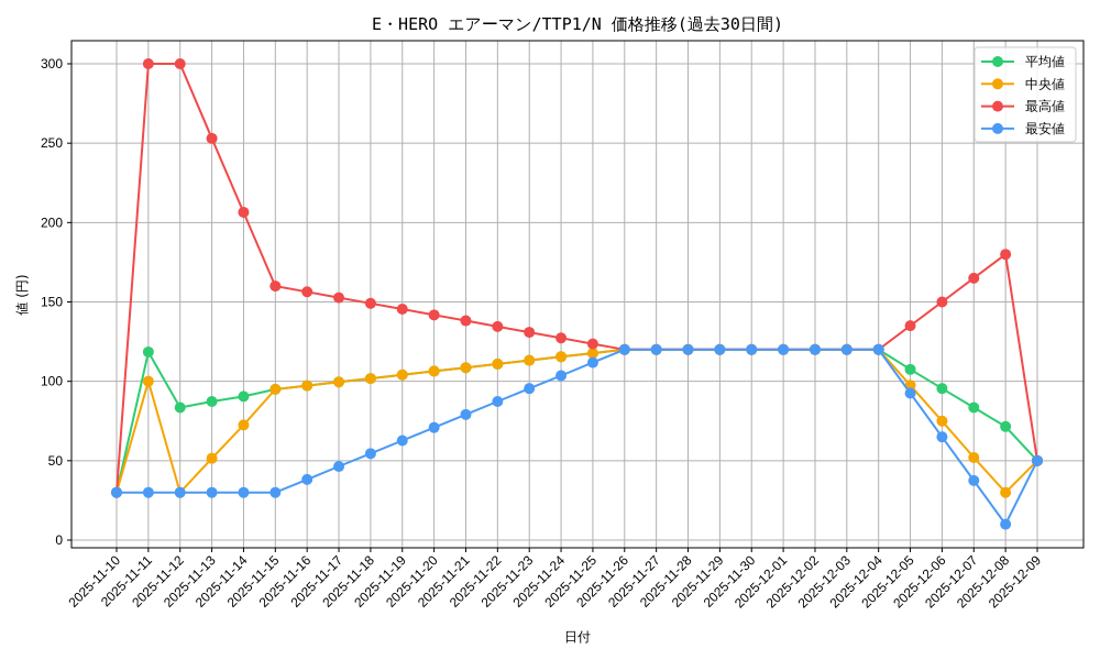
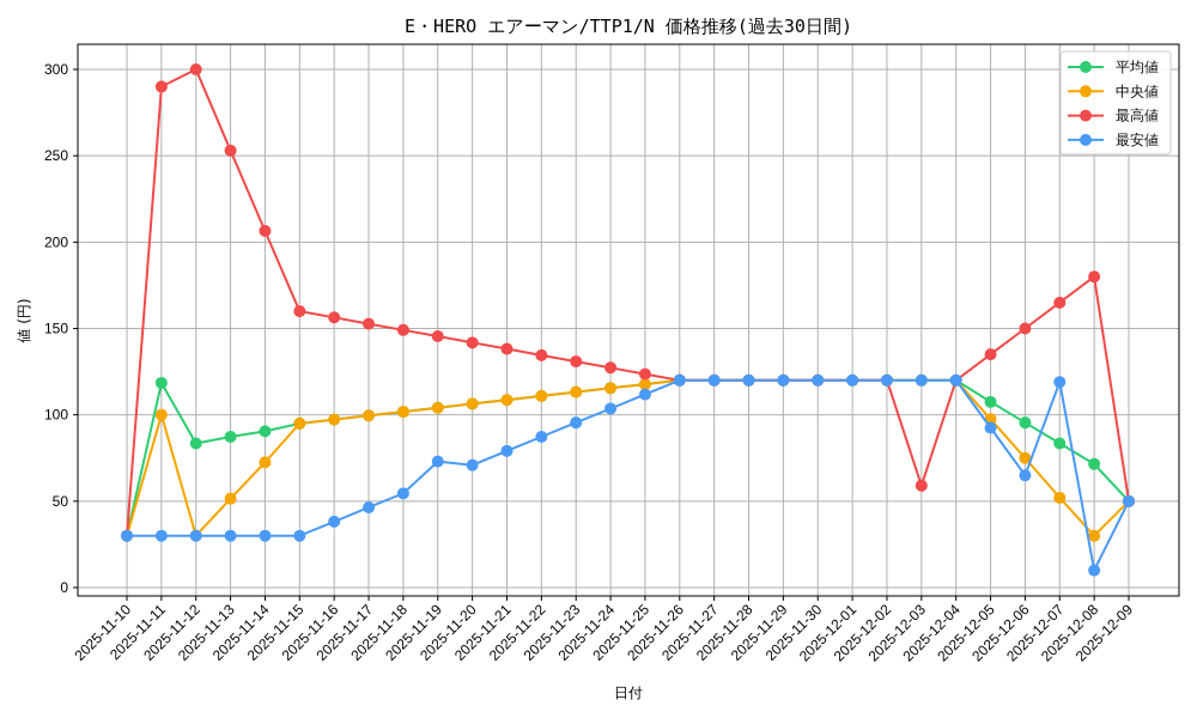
最高値/2025-11-11: 300 -> 290
最安値/2025-11-19: 63 -> 73
最高値/2025-12-03: 120 -> 59
最安値/2025-12-07: 38 -> 119
